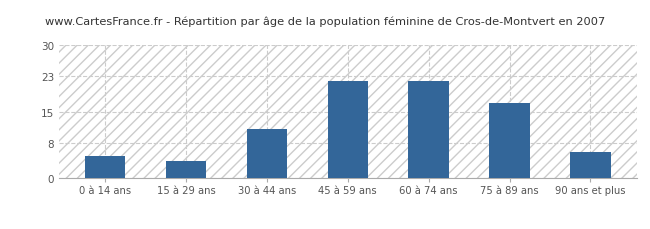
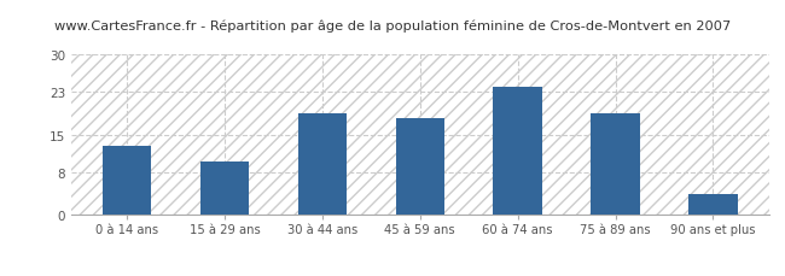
0 à 14 ans: 5 -> 13
15 à 29 ans: 4 -> 10
30 à 44 ans: 11 -> 19
45 à 59 ans: 22 -> 18
60 à 74 ans: 22 -> 24
75 à 89 ans: 17 -> 19
90 ans et plus: 6 -> 4
